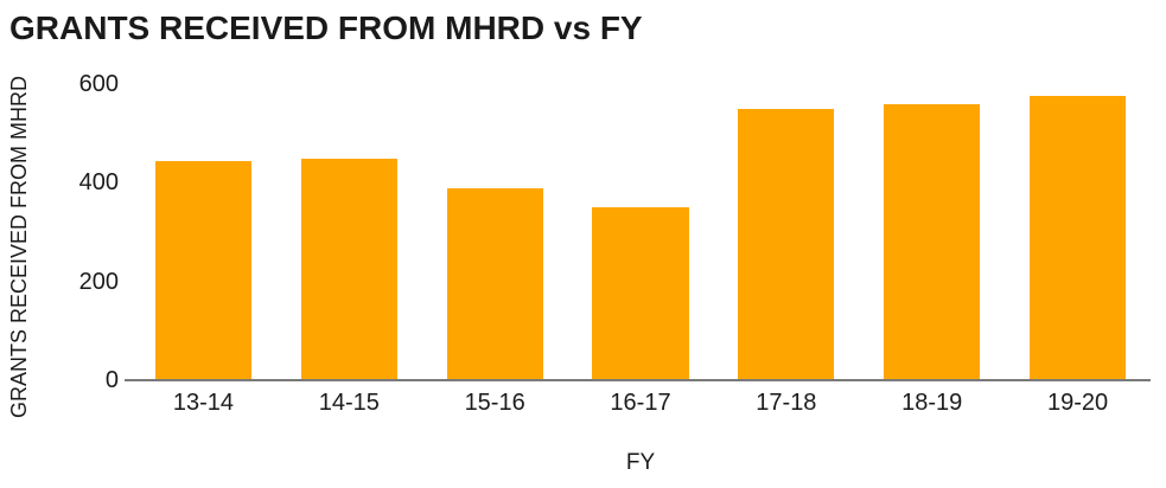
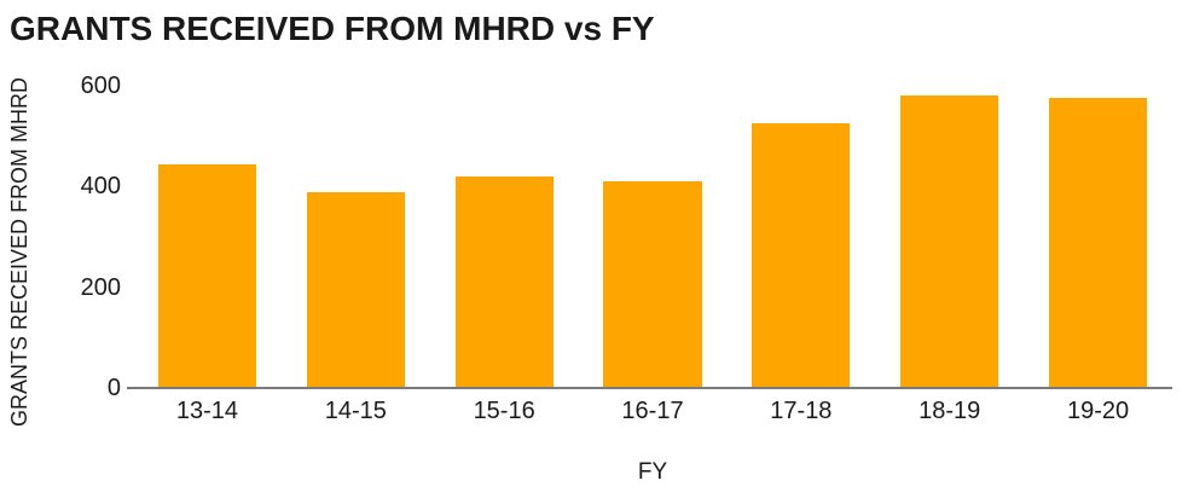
14-15: 450 -> 390
15-16: 390 -> 420
16-17: 350 -> 410
17-18: 550 -> 520
18-19: 560 -> 580
